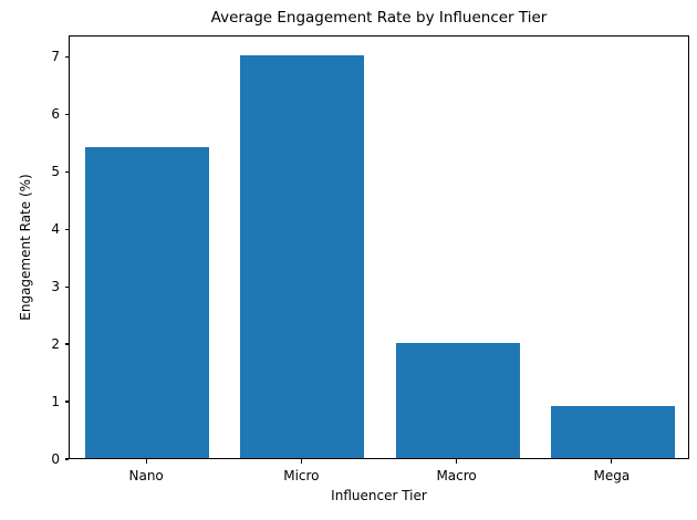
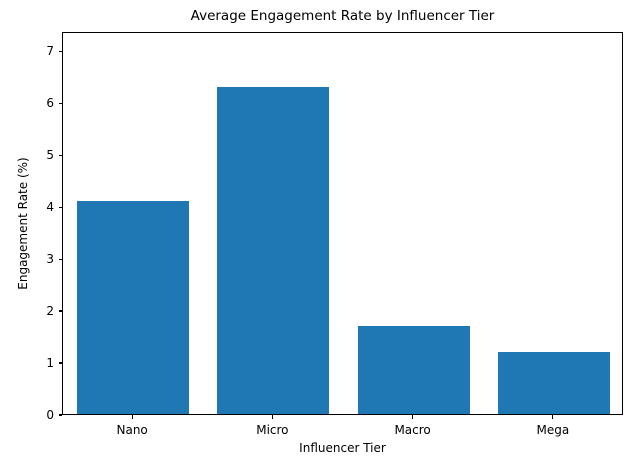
Nano: 5.4 -> 4.1
Micro: 7.0 -> 6.3
Macro: 2.0 -> 1.7
Mega: 0.9 -> 1.2
